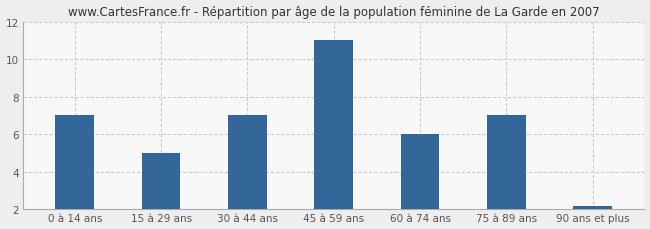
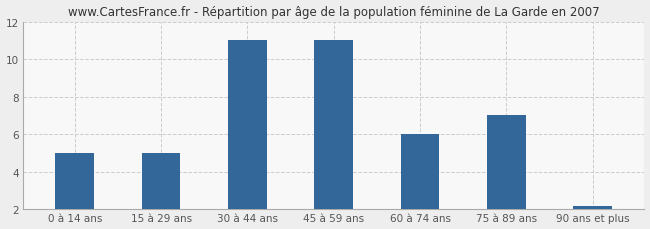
0 à 14 ans: 7.0 -> 5.0
30 à 44 ans: 7.0 -> 11.0
